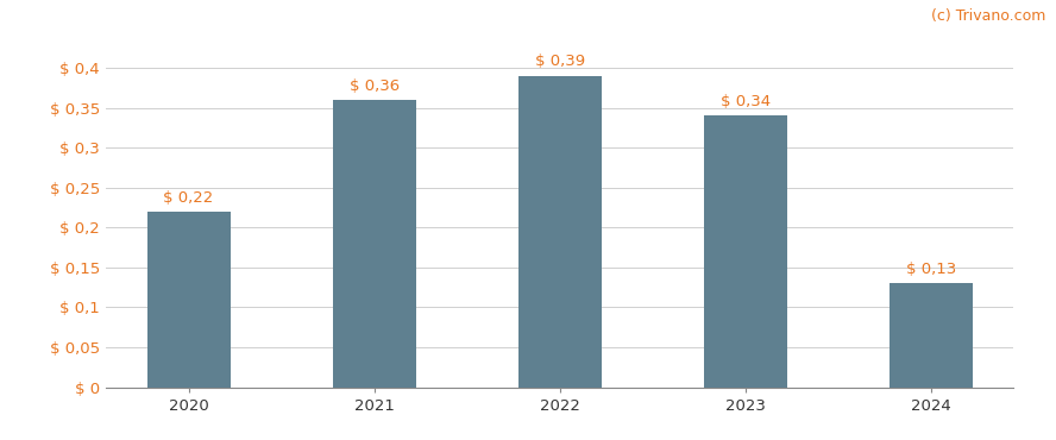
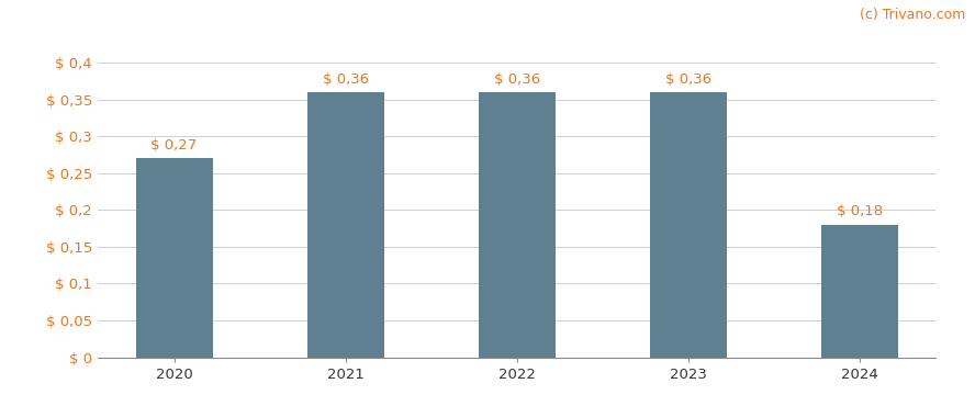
2020: 0,22 -> 0,27
2022: 0,39 -> 0,36
2023: 0,34 -> 0,36
2024: 0,13 -> 0,18
